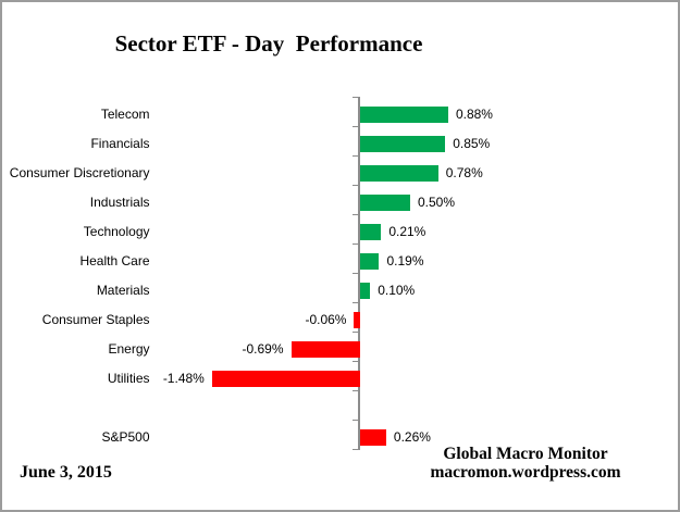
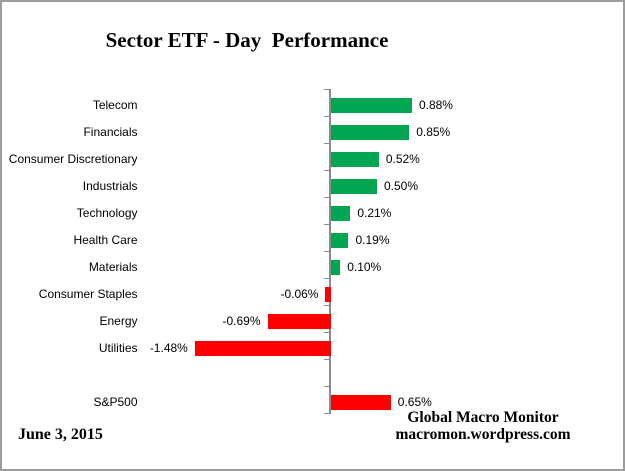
Consumer Discretionary: 0.78% -> 0.52%
S&P500: 0.26% -> 0.65%
